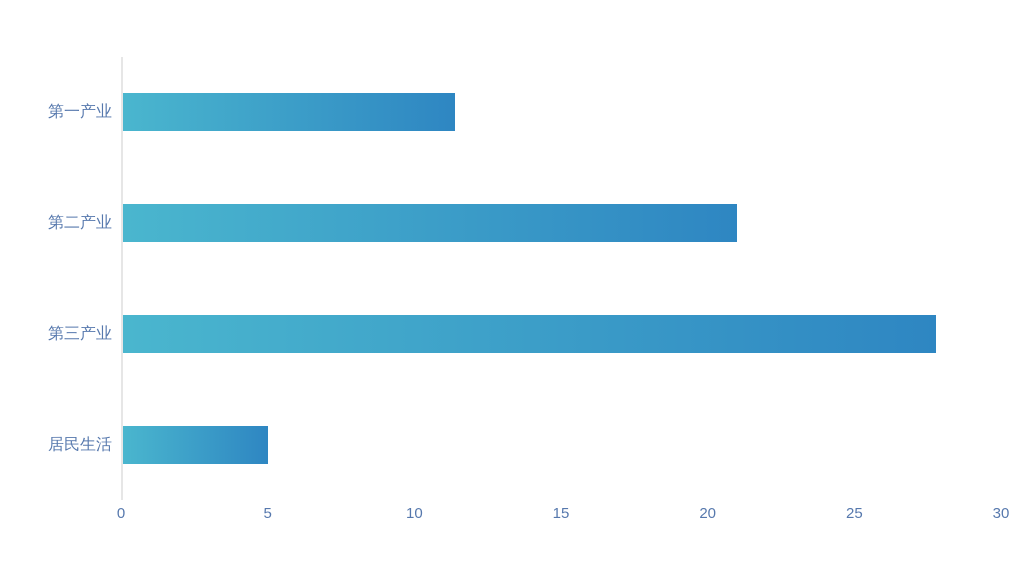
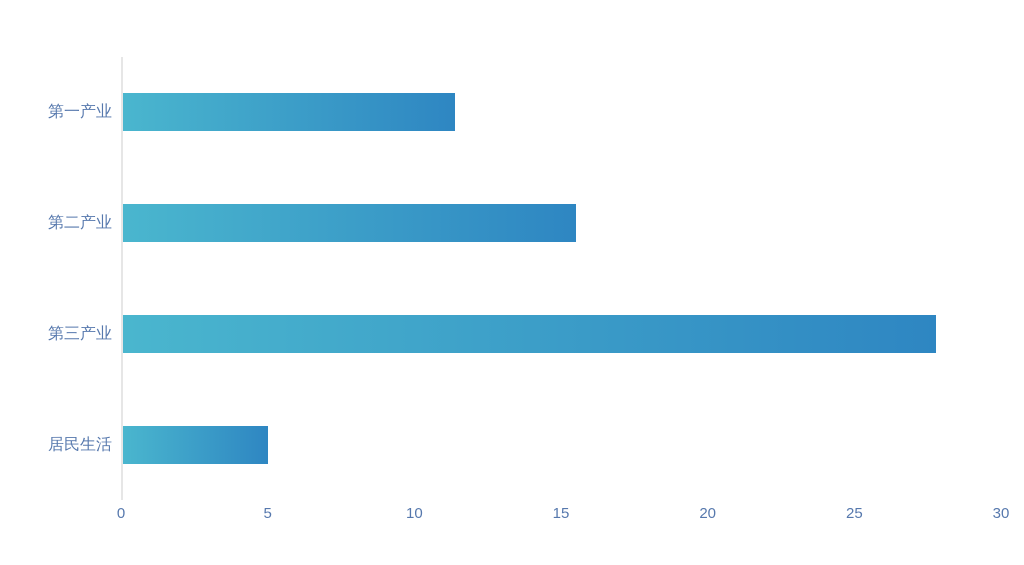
第二产业: 21.0 -> 15.5
